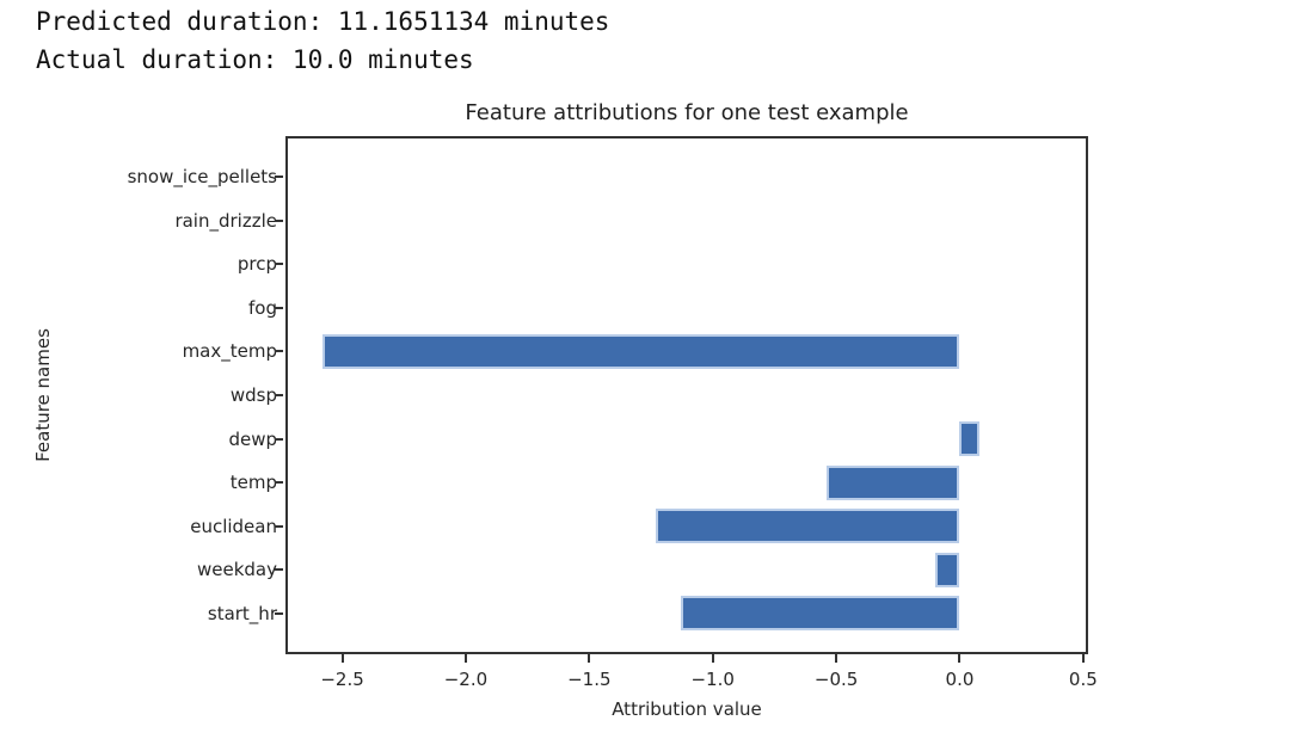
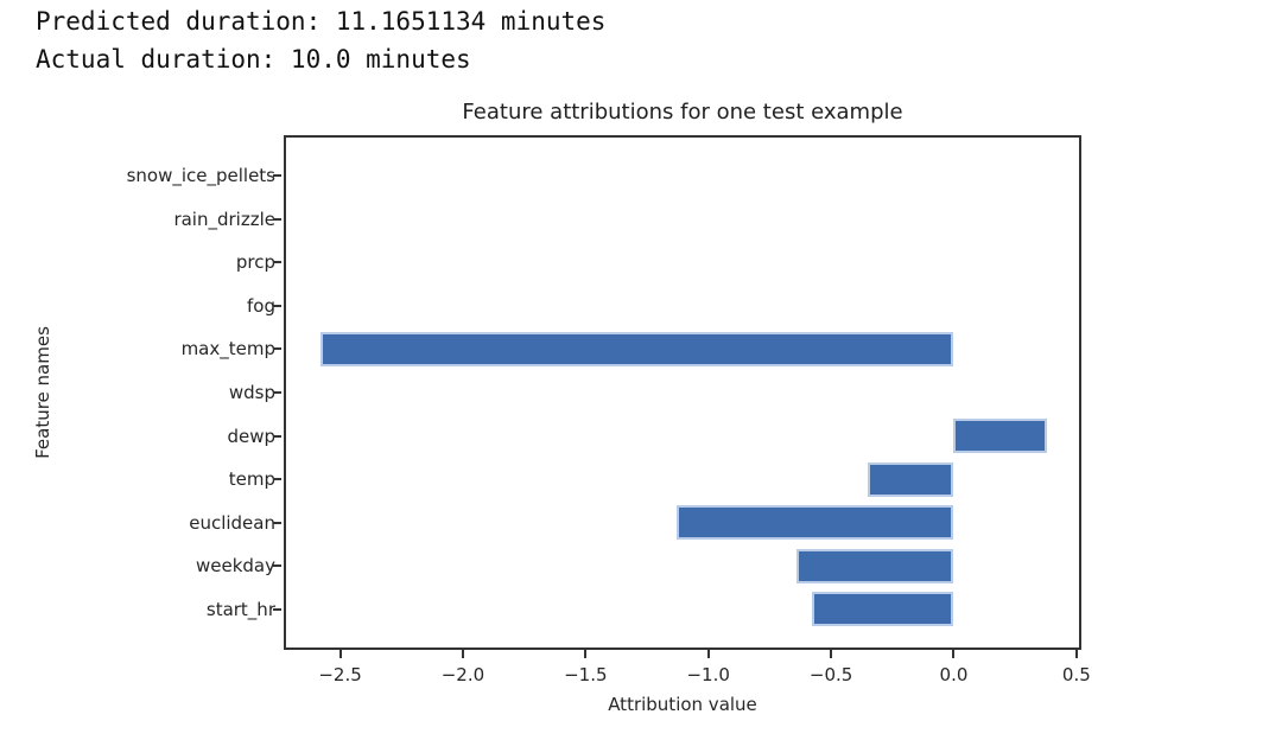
dewp: 0.08 -> 0.38
temp: -0.54 -> -0.35
euclidean: -1.23 -> -1.13
weekday: -0.10 -> -0.64
start_hr: -1.13 -> -0.58
